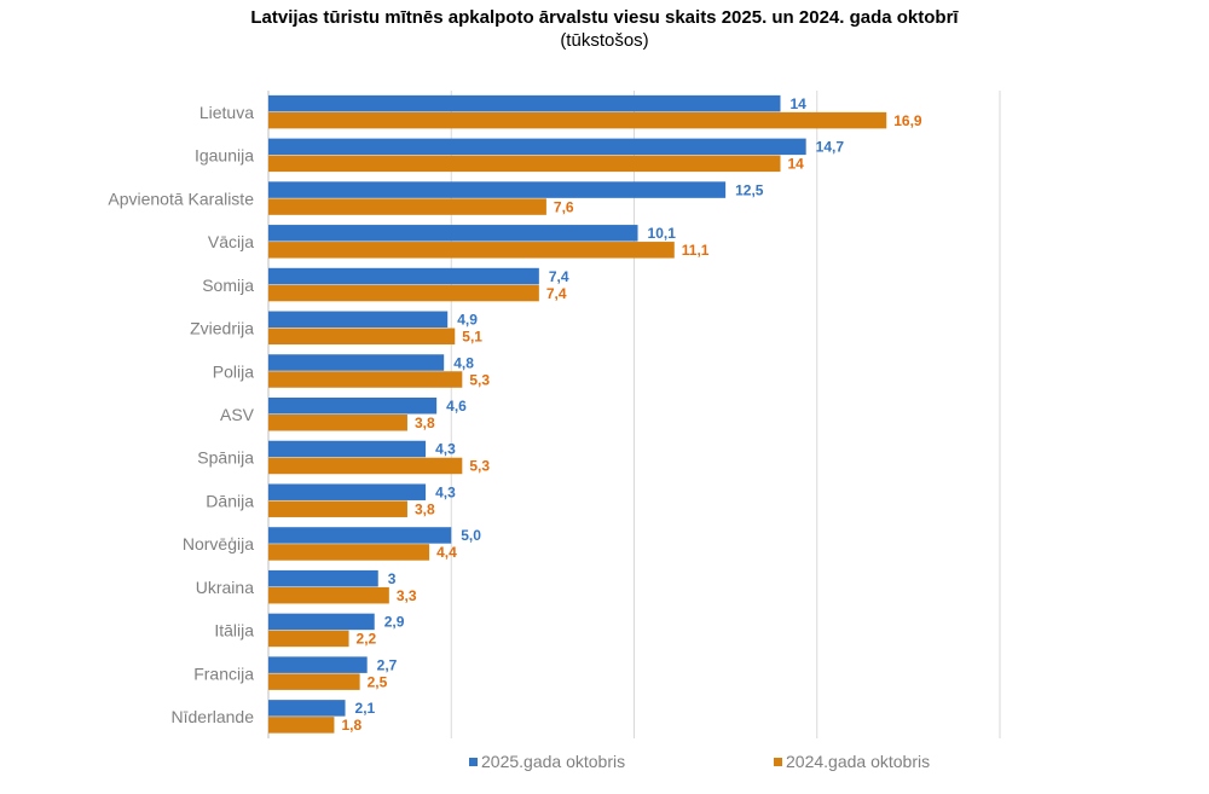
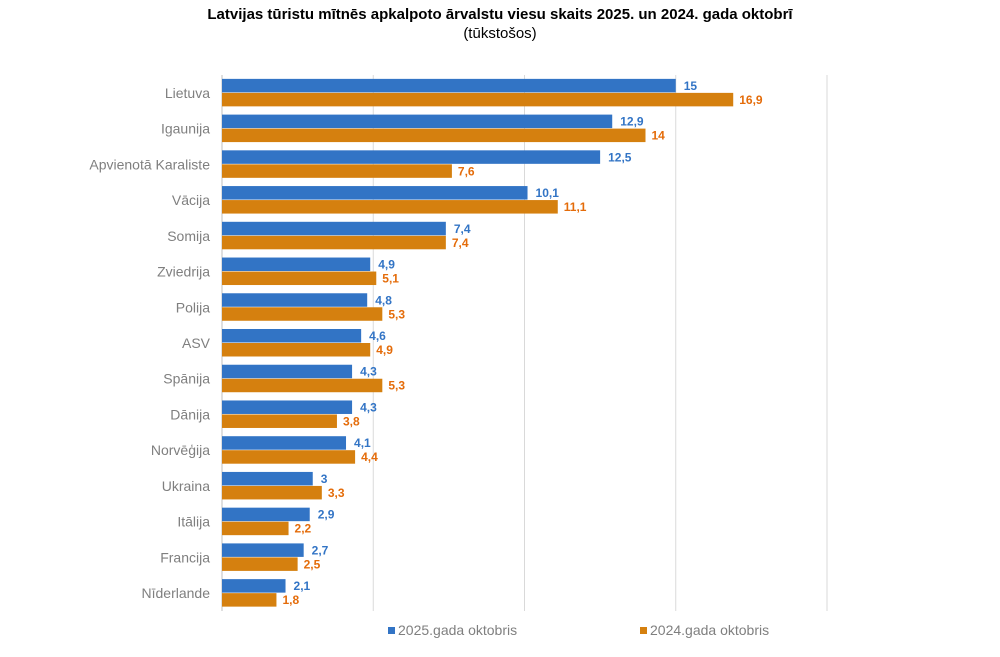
2025.gada oktobris/Lietuva: 14 -> 15
2025.gada oktobris/Igaunija: 14,7 -> 12,9
2024.gada oktobris/ASV: 3,8 -> 4,9
2025.gada oktobris/Norvēģija: 5,0 -> 4,1
